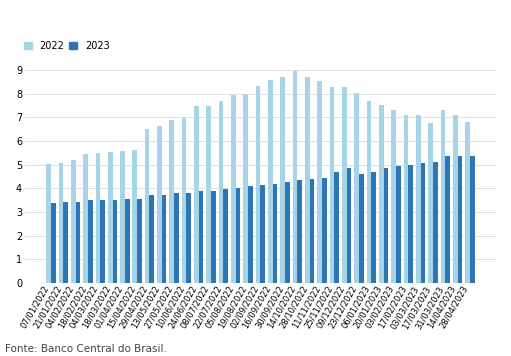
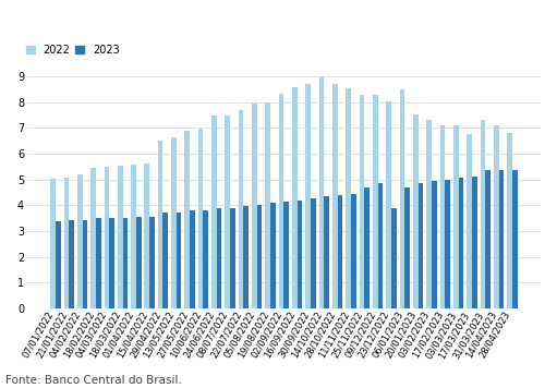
2023/23/12/2022: 4.62 -> 3.90
2022/06/01/2023: 7.68 -> 8.50
